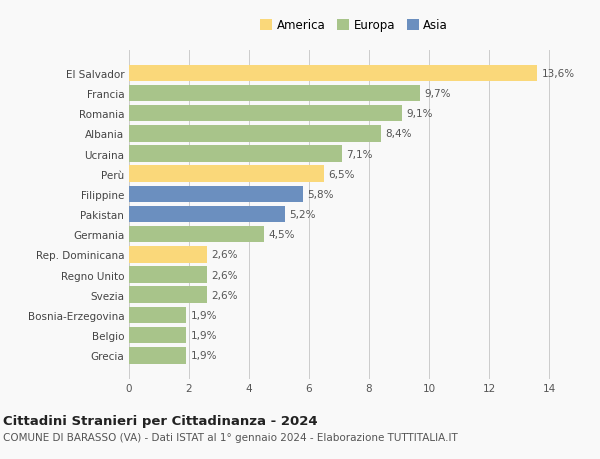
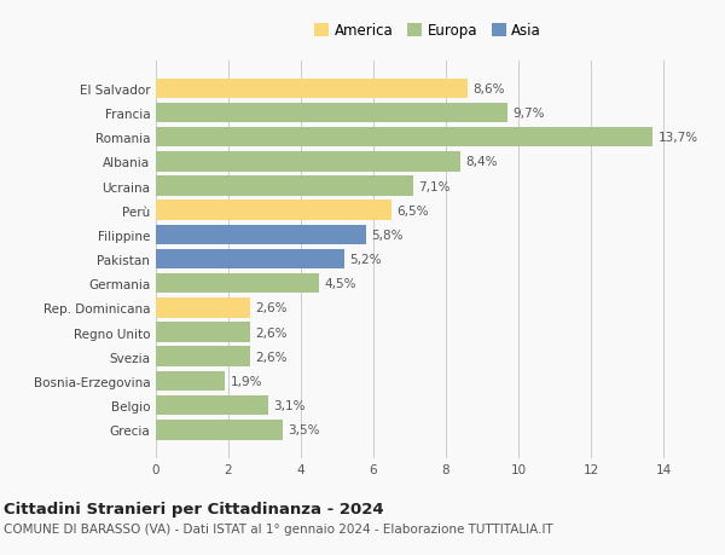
El Salvador: 13,6% -> 8,6%
Romania: 9,1% -> 13,7%
Belgio: 1,9% -> 3,1%
Grecia: 1,9% -> 3,5%
